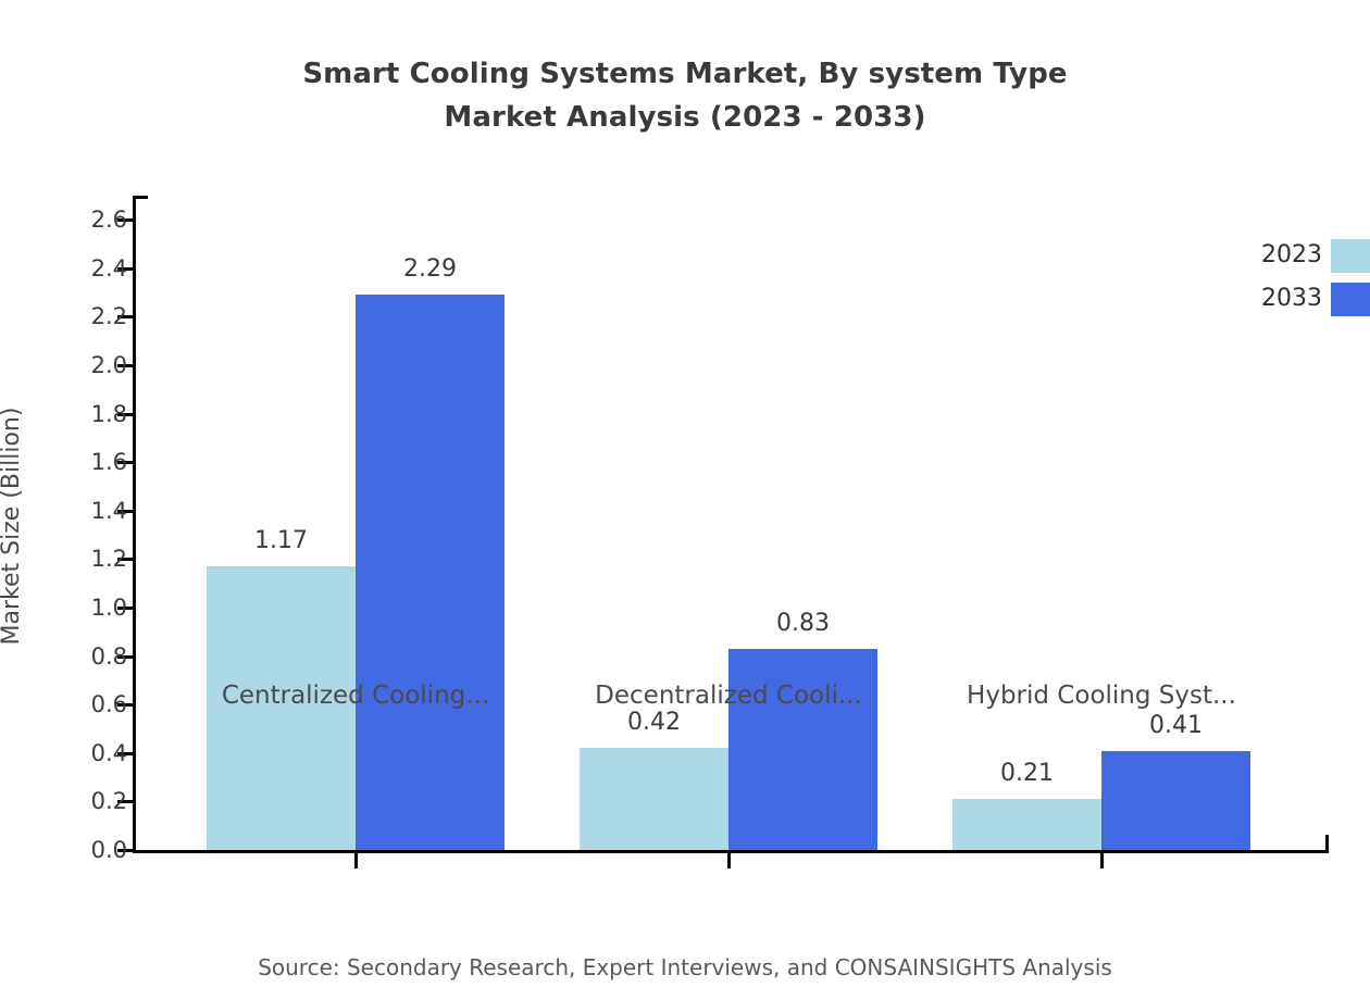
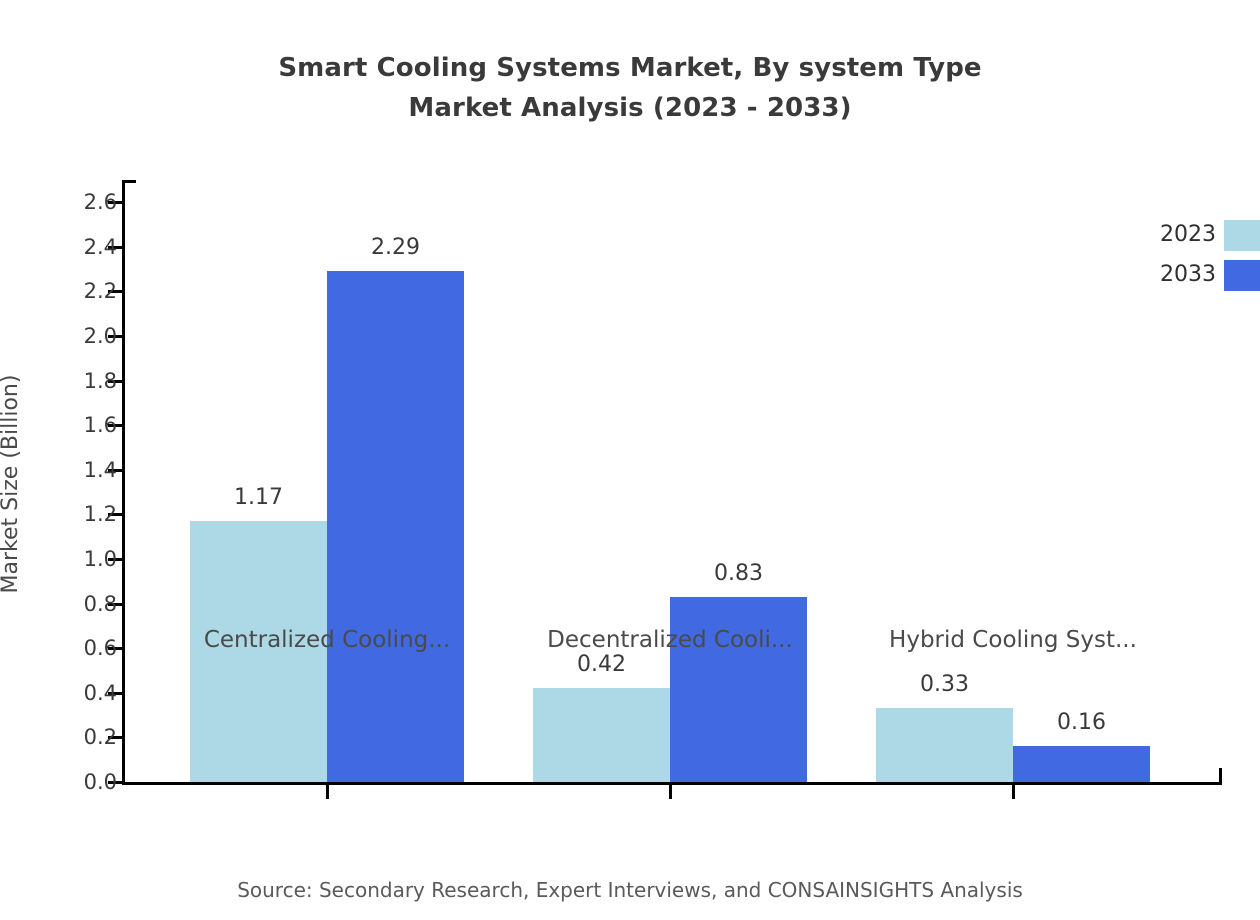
2023/Hybrid Cooling Syst...: 0.21 -> 0.33
2033/Hybrid Cooling Syst...: 0.41 -> 0.16
